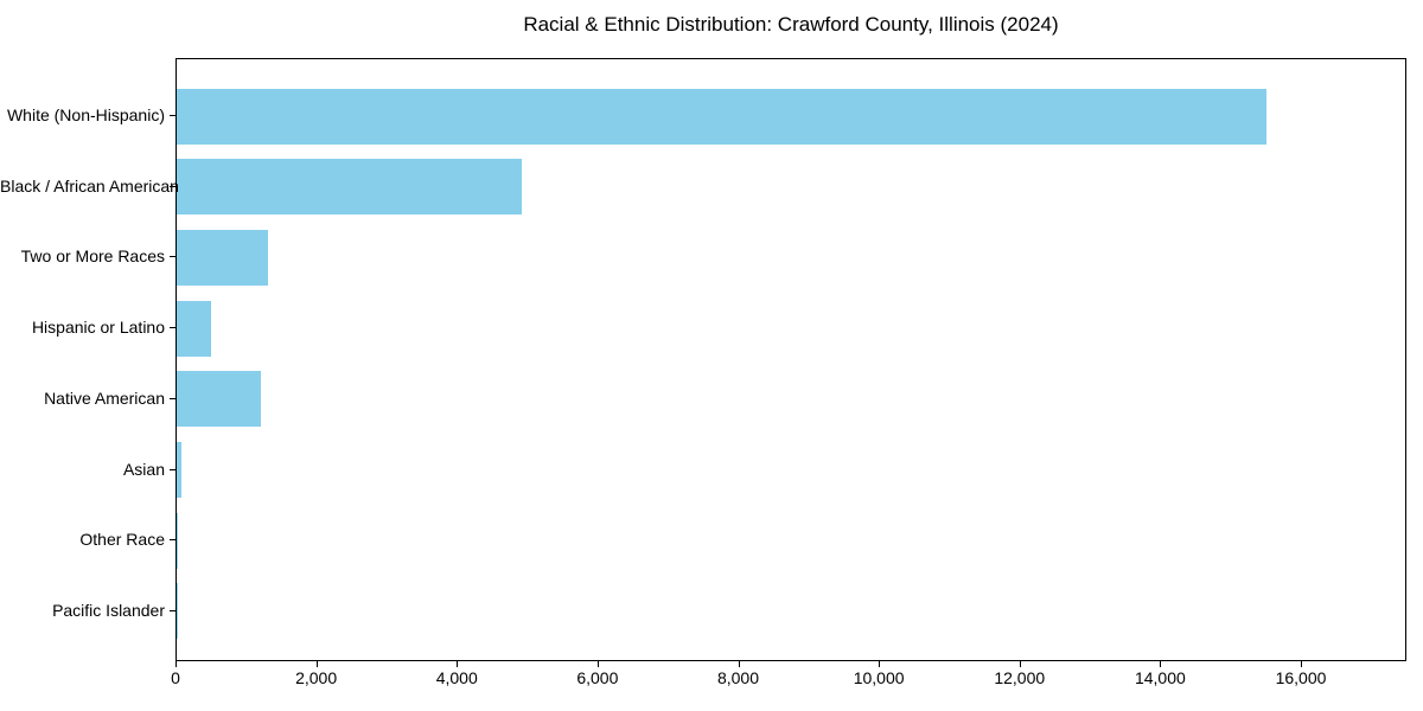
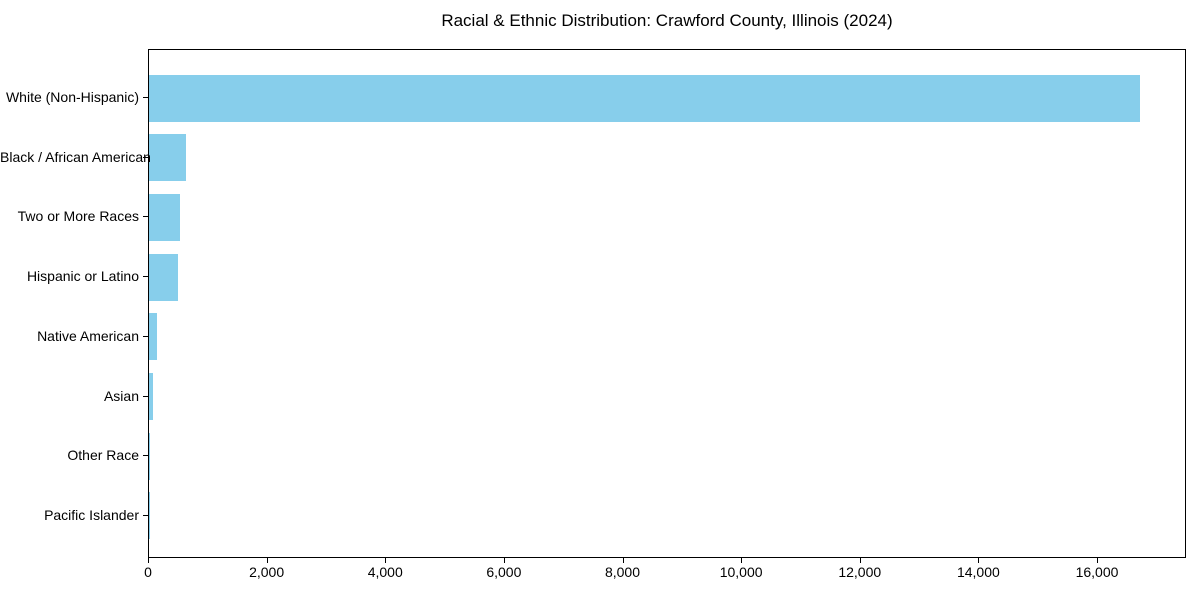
White (Non-Hispanic): 15500 -> 16700
Black / African American: 4900 -> 600
Two or More Races: 1300 -> 500
Native American: 1200 -> 100
